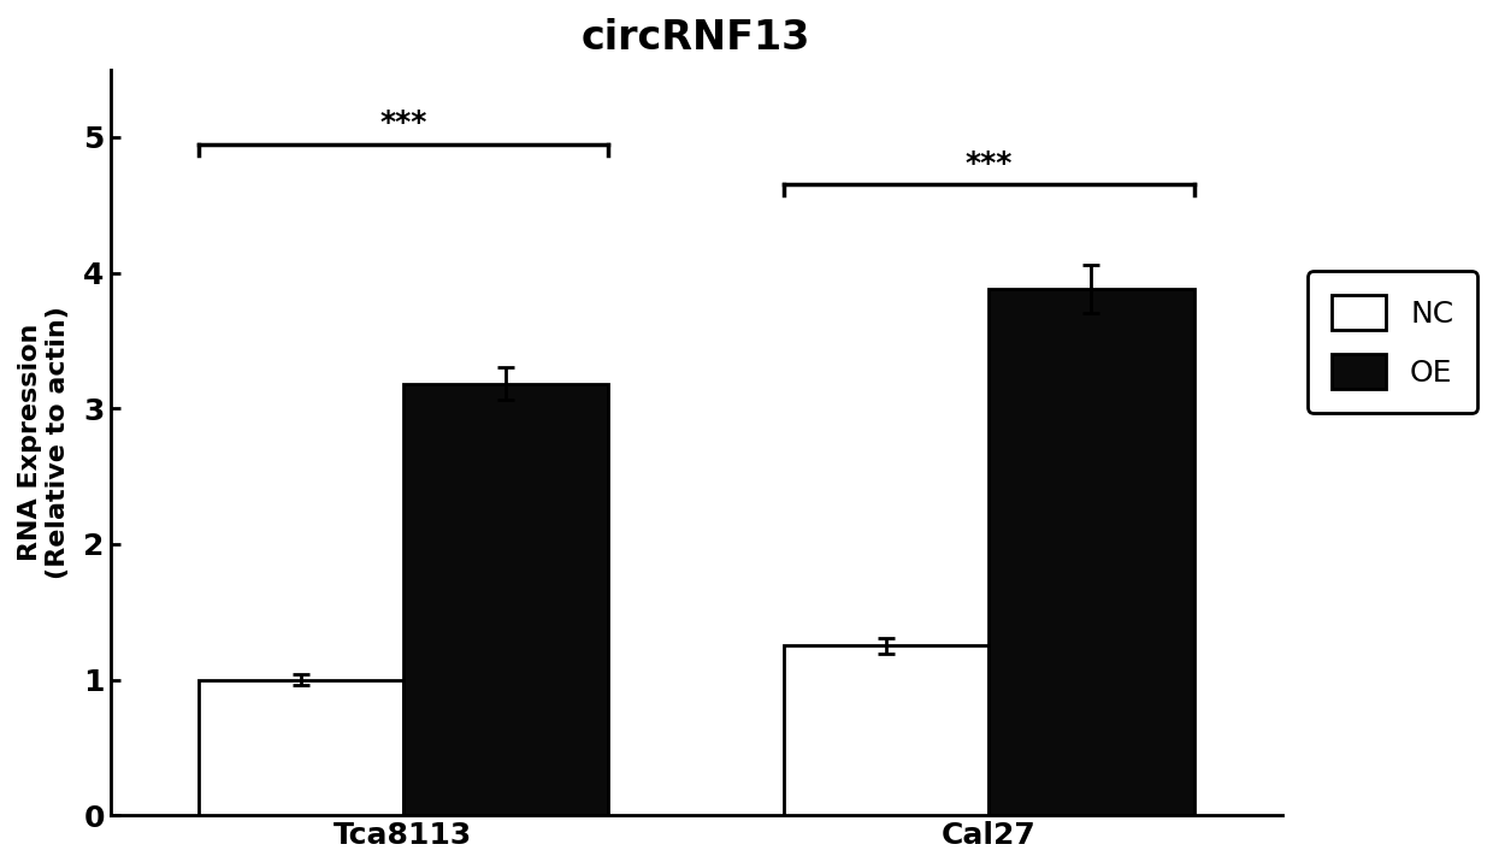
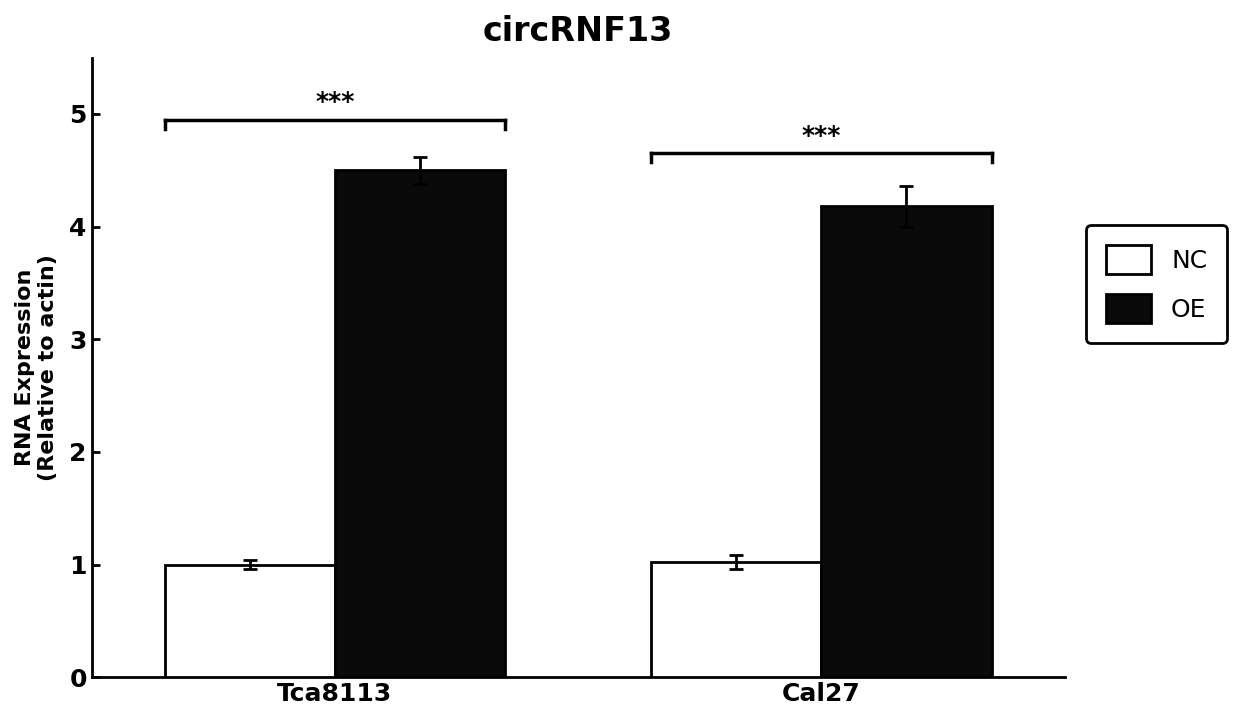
OE/Tca8113: 3.18 -> 4.50
NC/Cal27: 1.25 -> 1.02
OE/Cal27: 3.88 -> 4.18
